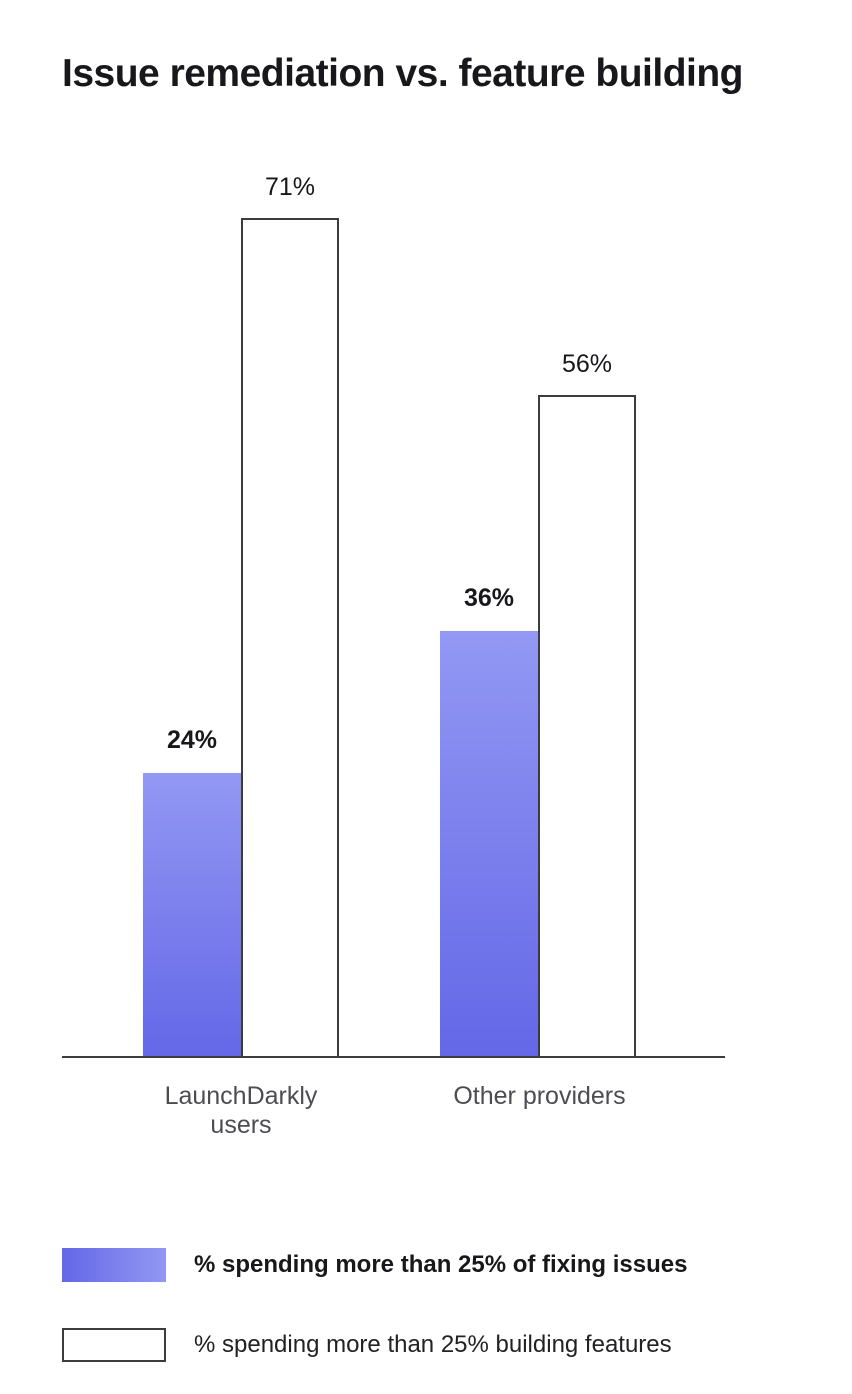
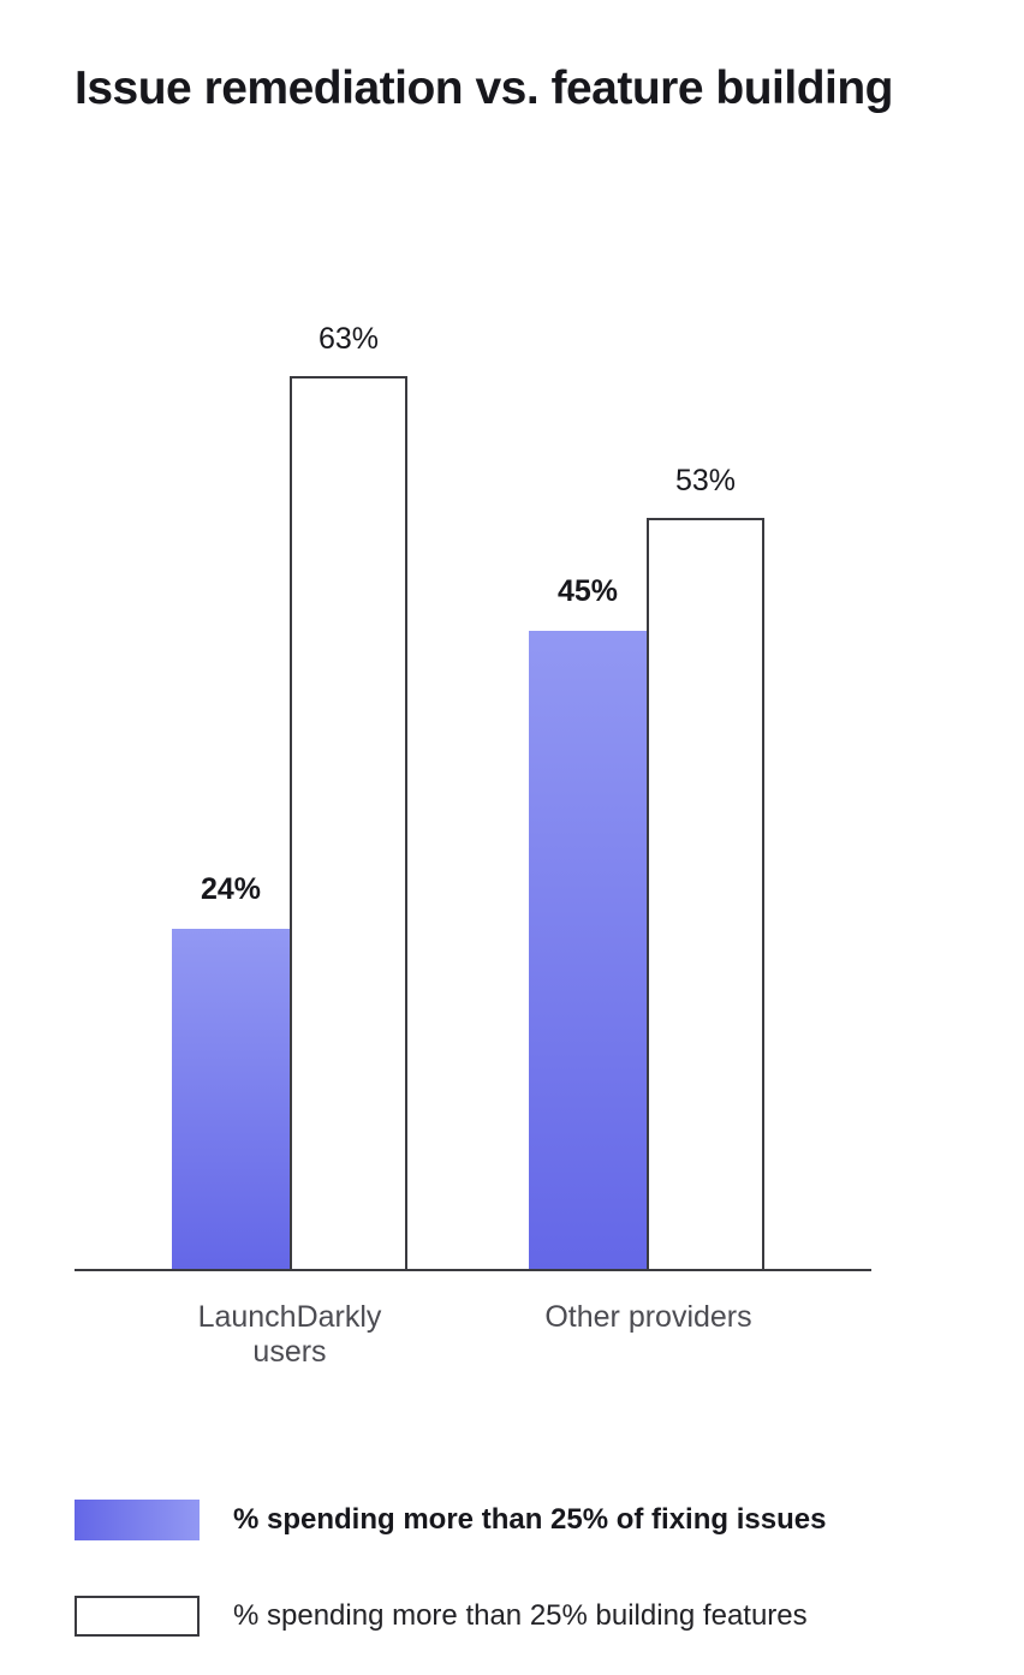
% spending more than 25% building features/LaunchDarkly users: 71% -> 63%
% spending more than 25% of fixing issues/Other providers: 36% -> 45%
% spending more than 25% building features/Other providers: 56% -> 53%
